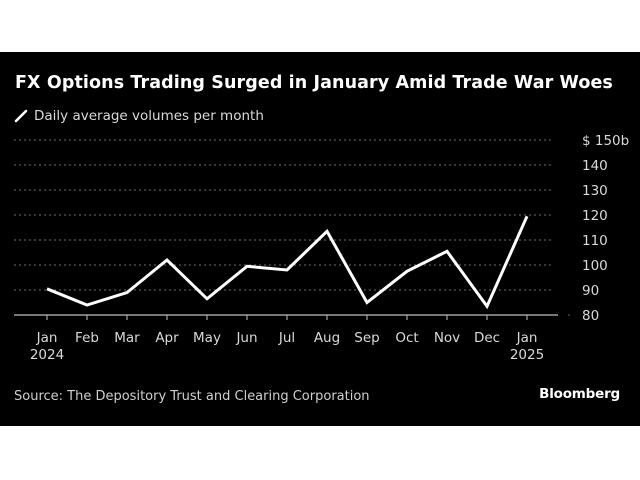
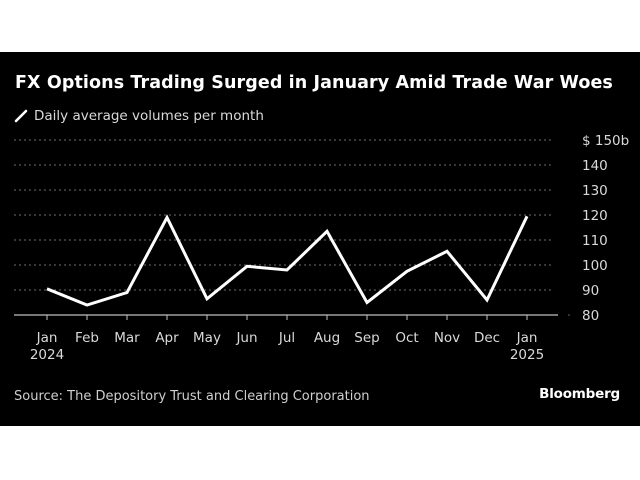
Apr: 102 -> 119
Dec: 84 -> 86
